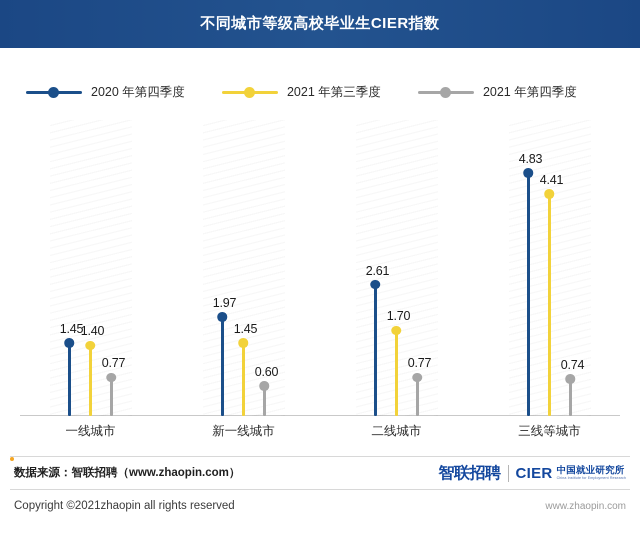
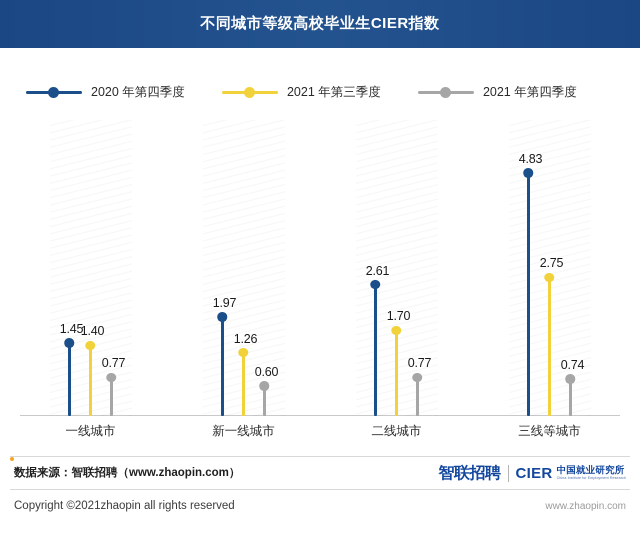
2021 年第三季度/新一线城市: 1.45 -> 1.26
2021 年第三季度/三线等城市: 4.41 -> 2.75
